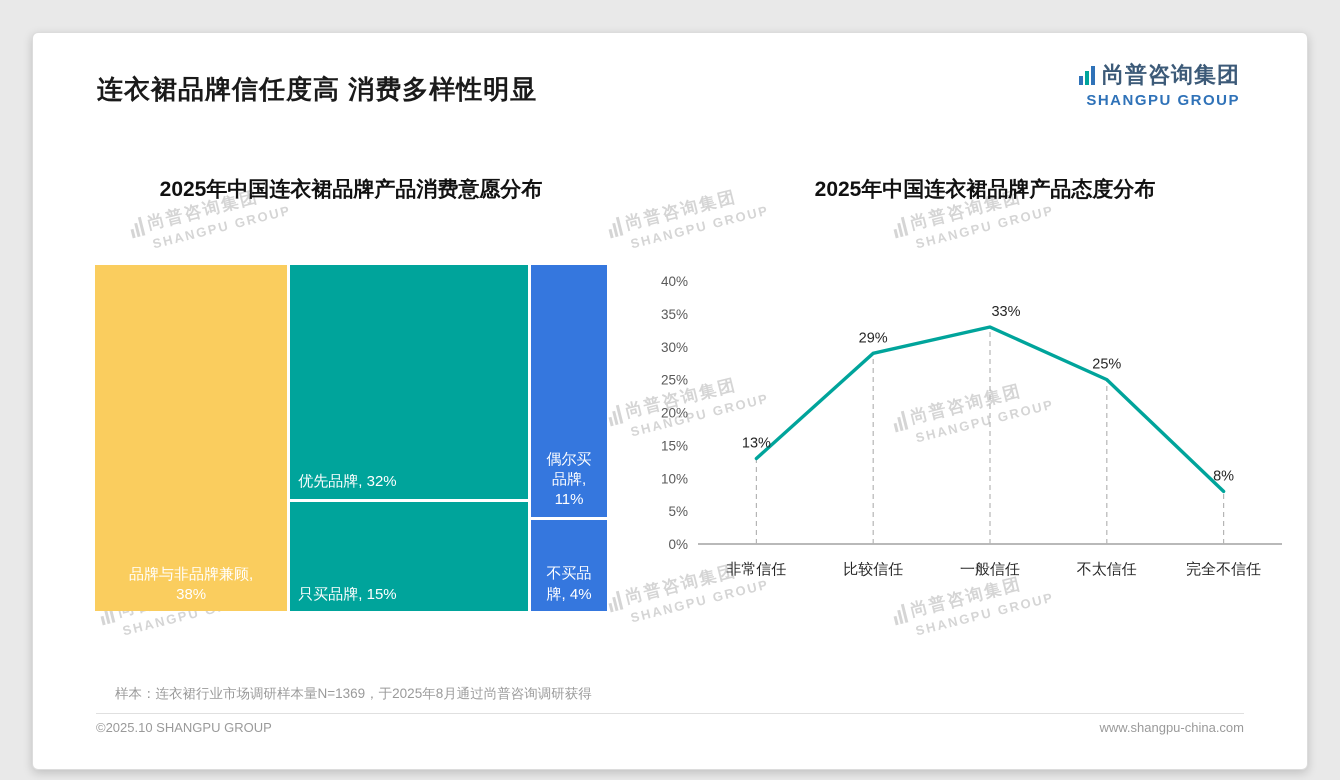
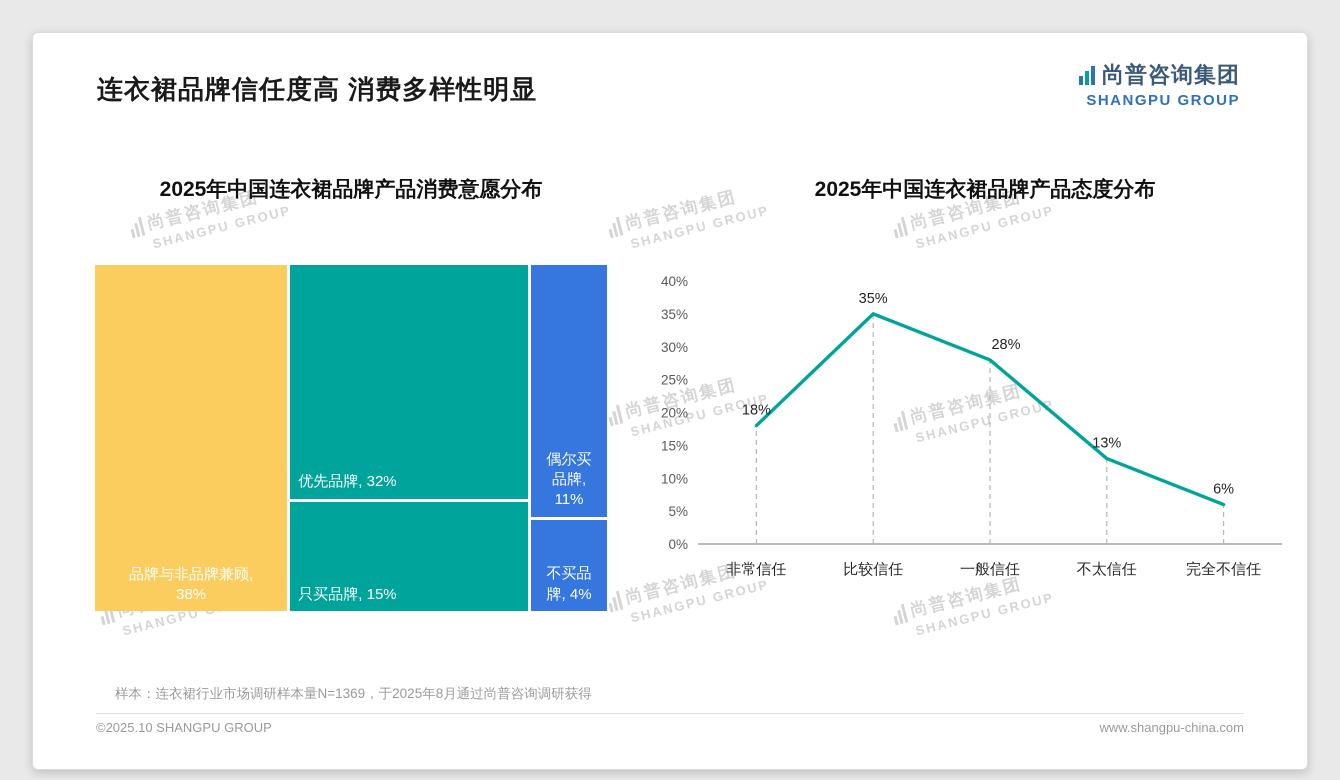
2025年中国连衣裙品牌产品态度分布/非常信任: 13% -> 18%
2025年中国连衣裙品牌产品态度分布/比较信任: 29% -> 35%
2025年中国连衣裙品牌产品态度分布/一般信任: 33% -> 28%
2025年中国连衣裙品牌产品态度分布/不太信任: 25% -> 13%
2025年中国连衣裙品牌产品态度分布/完全不信任: 8% -> 6%
